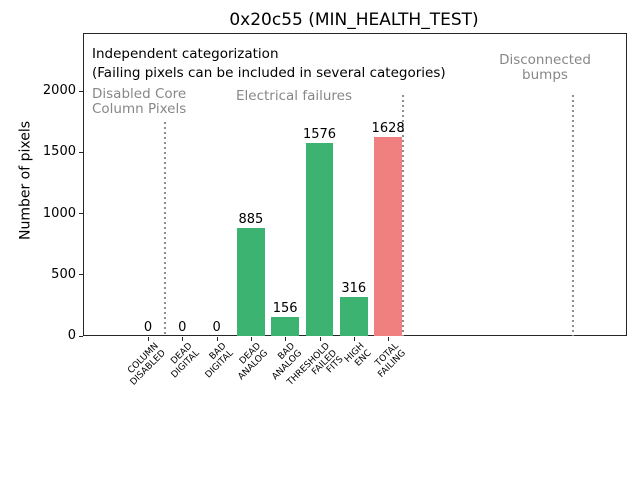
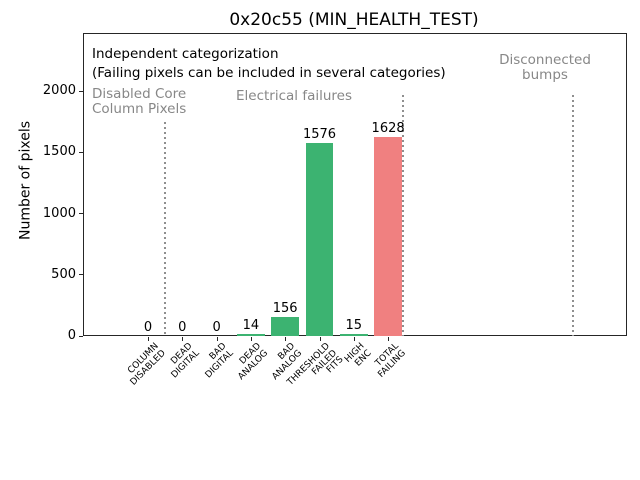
DEAD ANALOG: 885 -> 14
HIGH ENC: 316 -> 15
